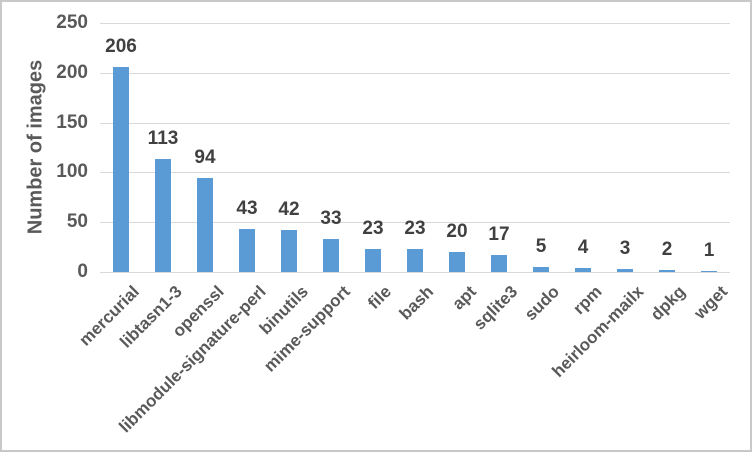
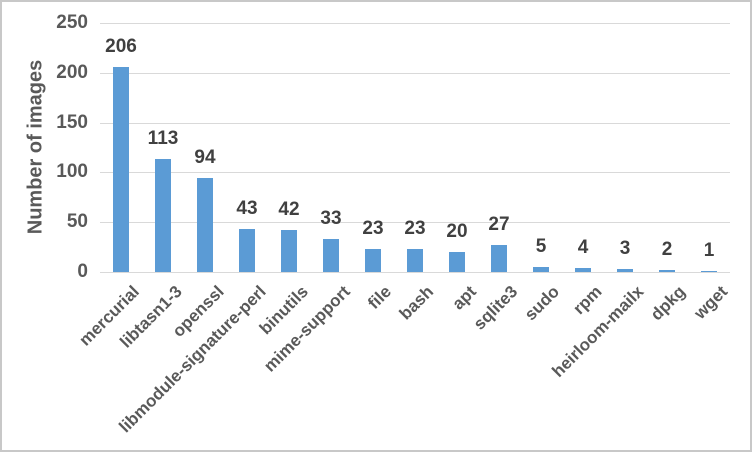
sqlite3: 17 -> 27
